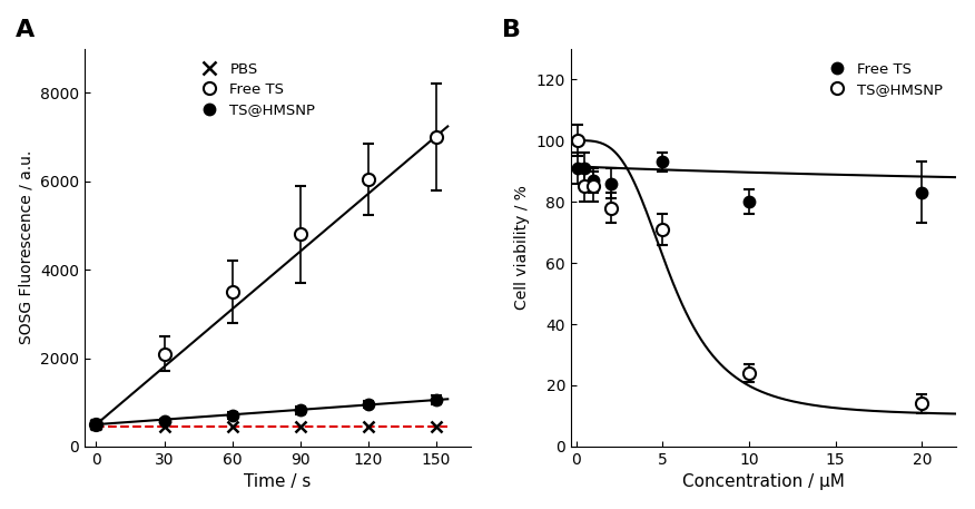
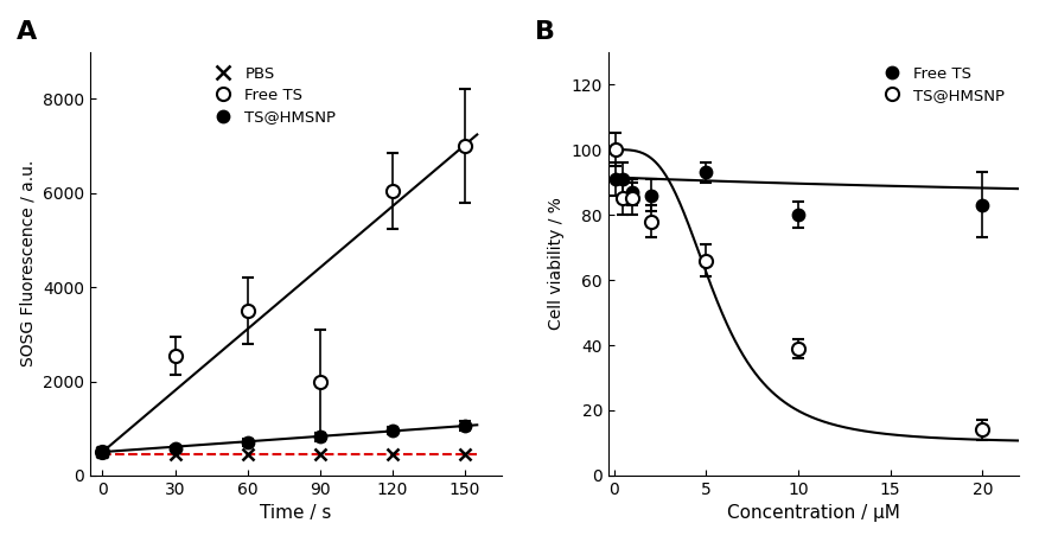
Free TS/30: 2100 -> 2550
Free TS/90: 4800 -> 2000
TS@HMSNP/5: 71 -> 66
TS@HMSNP/10: 24 -> 39
